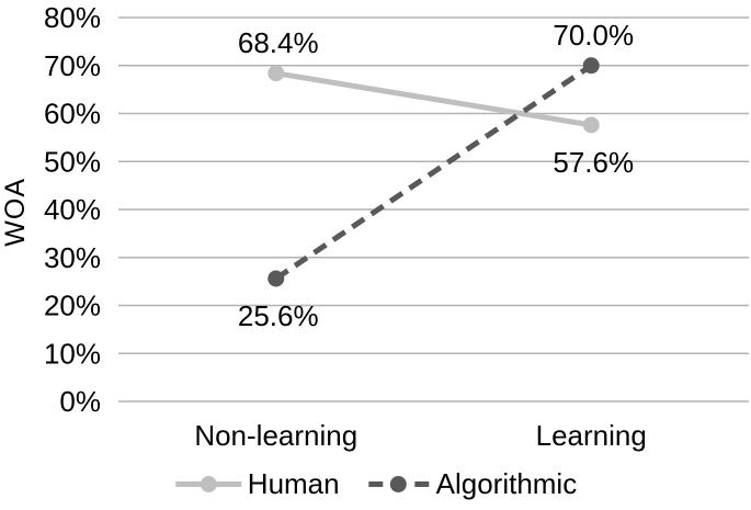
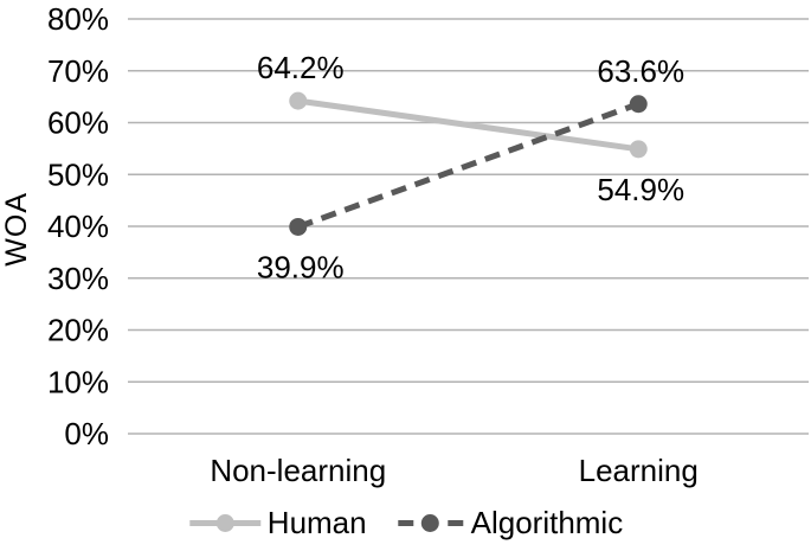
Human/Non-learning: 68.4% -> 64.2%
Algorithmic/Non-learning: 25.6% -> 39.9%
Human/Learning: 57.6% -> 54.9%
Algorithmic/Learning: 70.0% -> 63.6%
